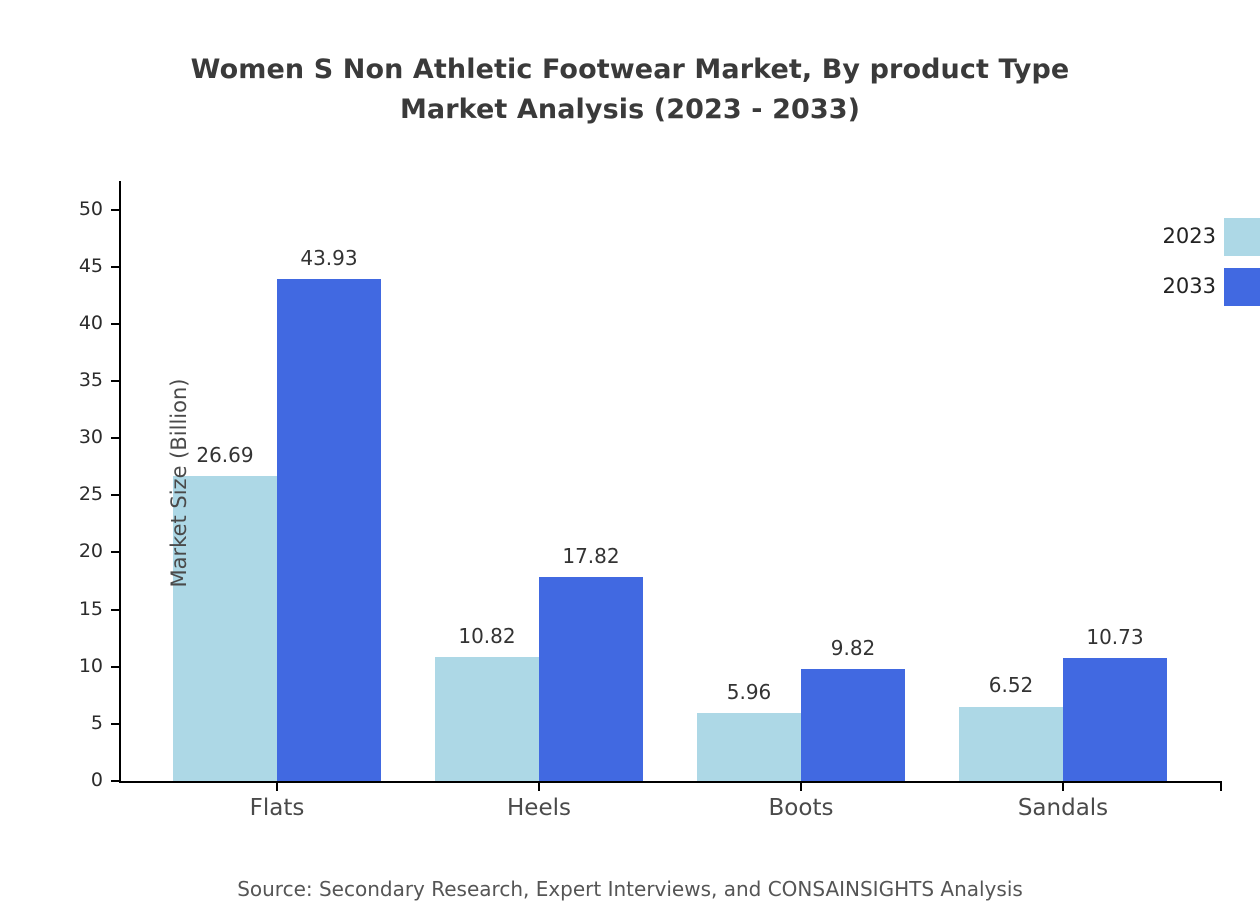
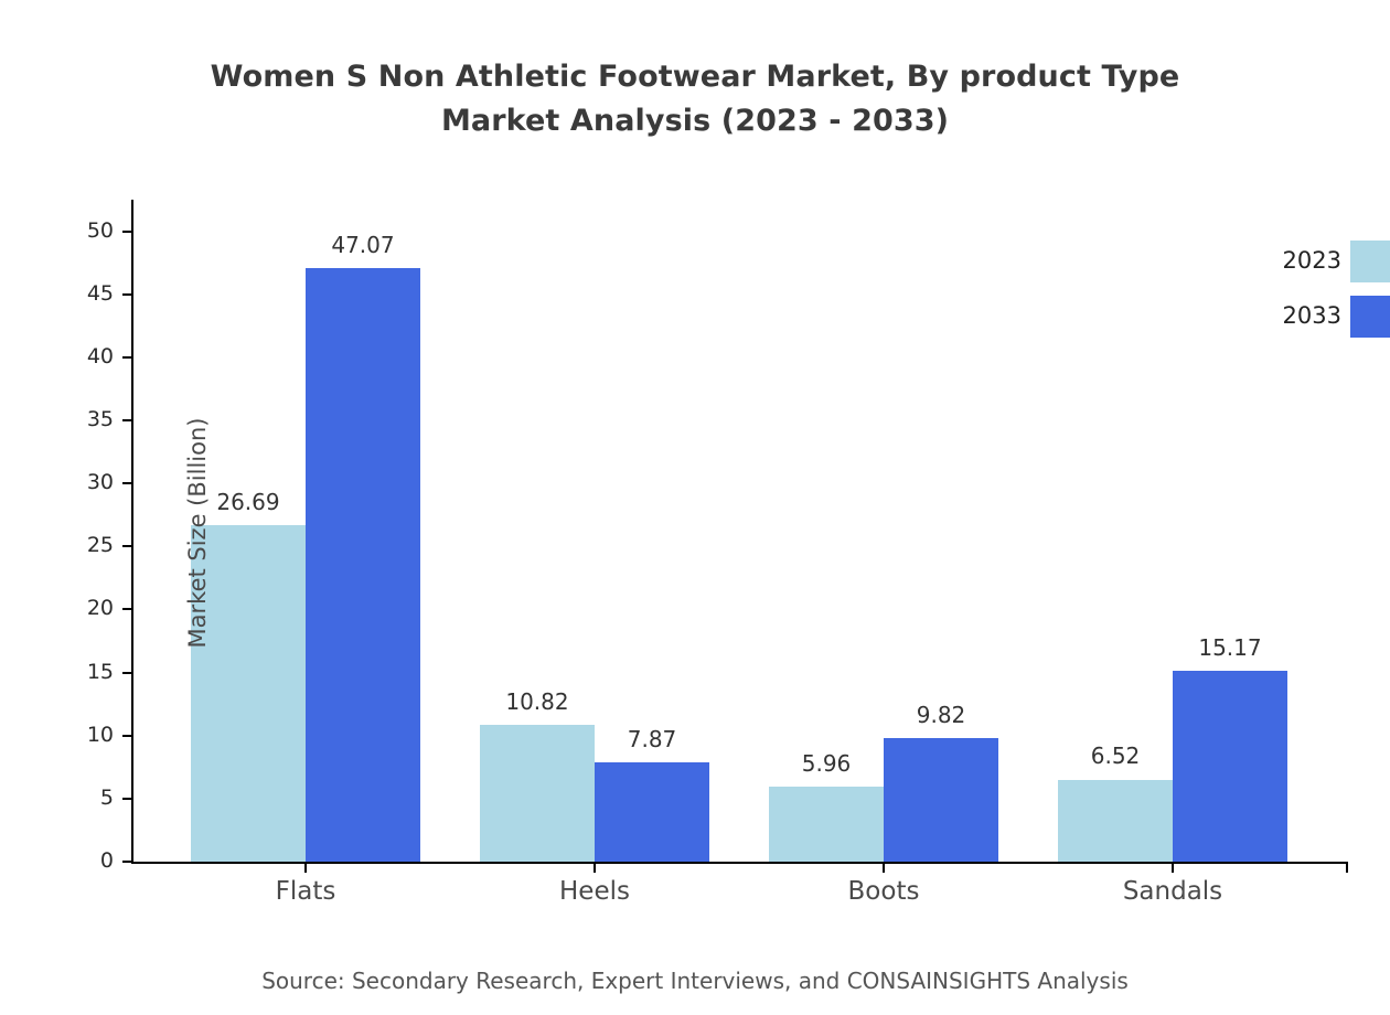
2033/Flats: 43.93 -> 47.07
2033/Heels: 17.82 -> 7.87
2033/Sandals: 10.73 -> 15.17
